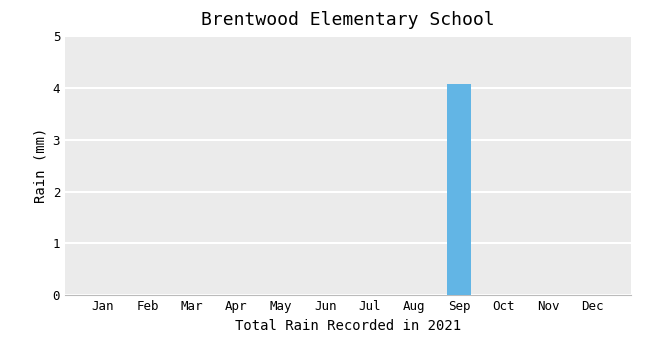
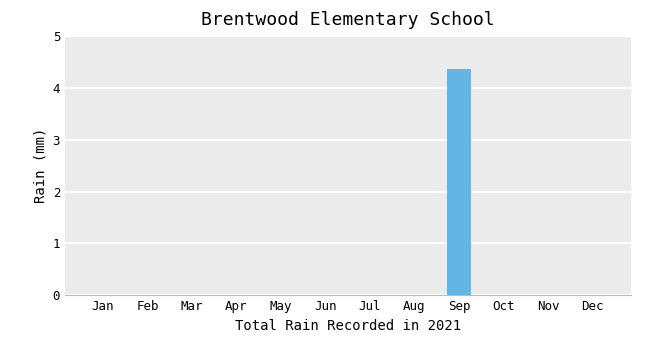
Sep: 4.08 -> 4.36
